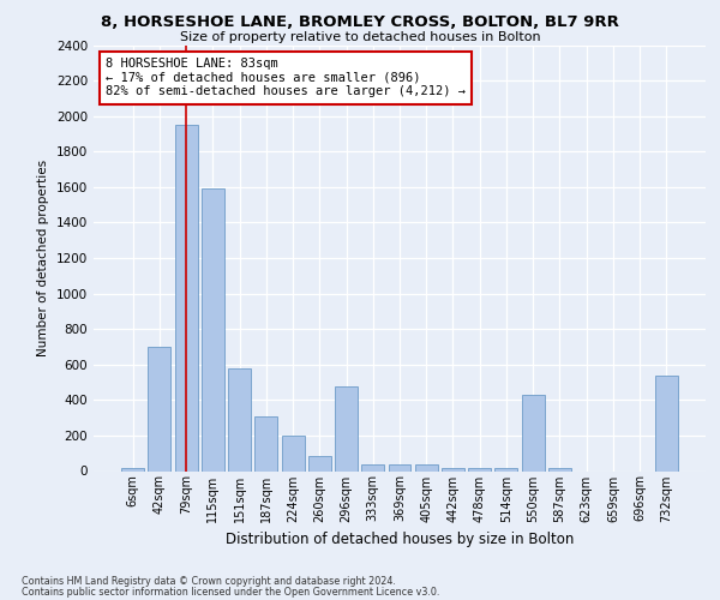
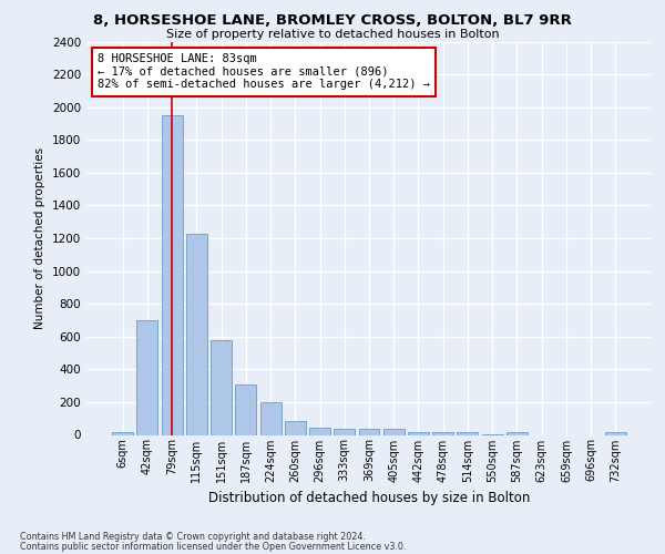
115sqm: 1590 -> 1220
296sqm: 480 -> 40
550sqm: 430 -> 0
732sqm: 540 -> 20
